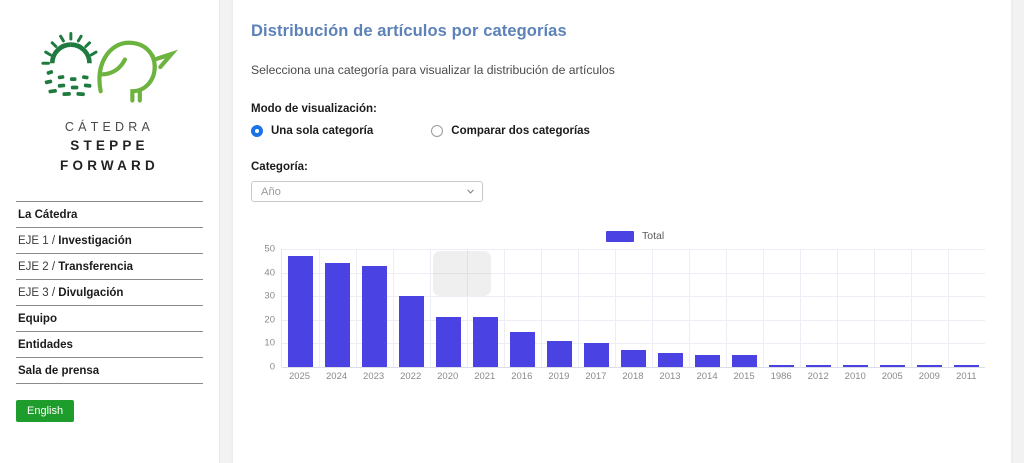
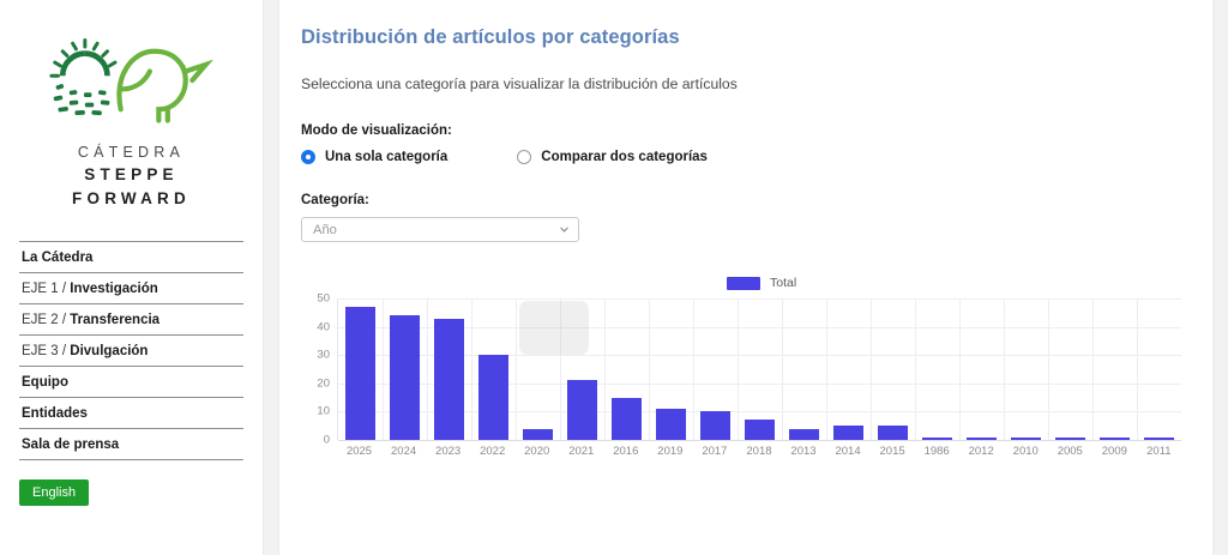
2020: 21 -> 4
2013: 6 -> 4
